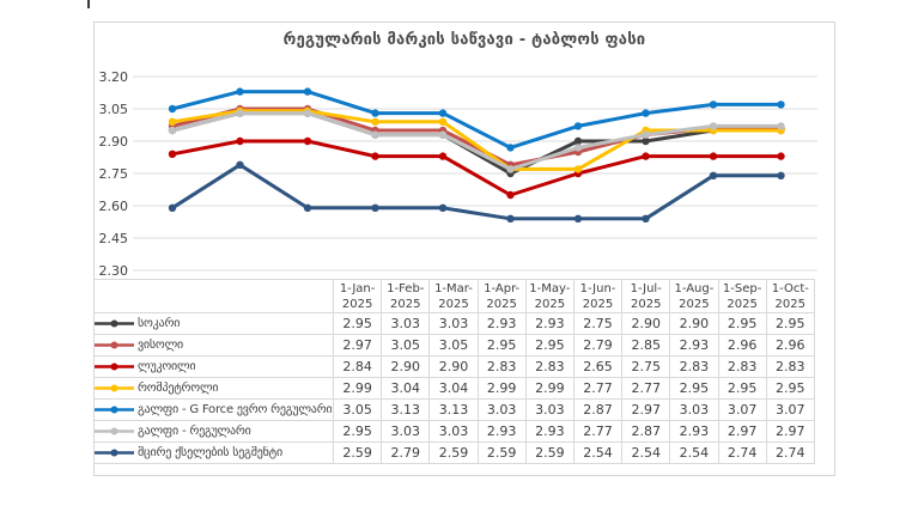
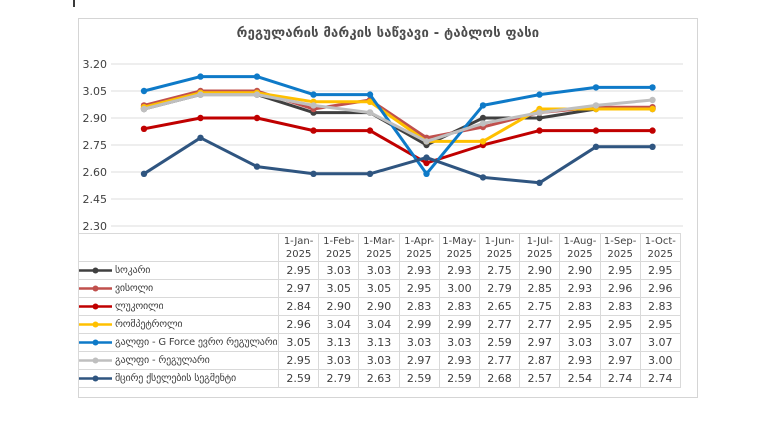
რომპეტროლი/1-Jan-2025: 2.99 -> 2.96
მცირე ქსელების სეგმენტი/1-Mar-2025: 2.59 -> 2.63
გალფი - რეგულარი/1-Apr-2025: 2.93 -> 2.97
ვისოლი/1-May-2025: 2.95 -> 3.00
გალფი - G Force ევრო რეგულარი/1-Jun-2025: 2.87 -> 2.59
მცირე ქსელების სეგმენტი/1-Jun-2025: 2.54 -> 2.68
მცირე ქსელების სეგმენტი/1-Jul-2025: 2.54 -> 2.57
გალფი - რეგულარი/1-Oct-2025: 2.97 -> 3.00
